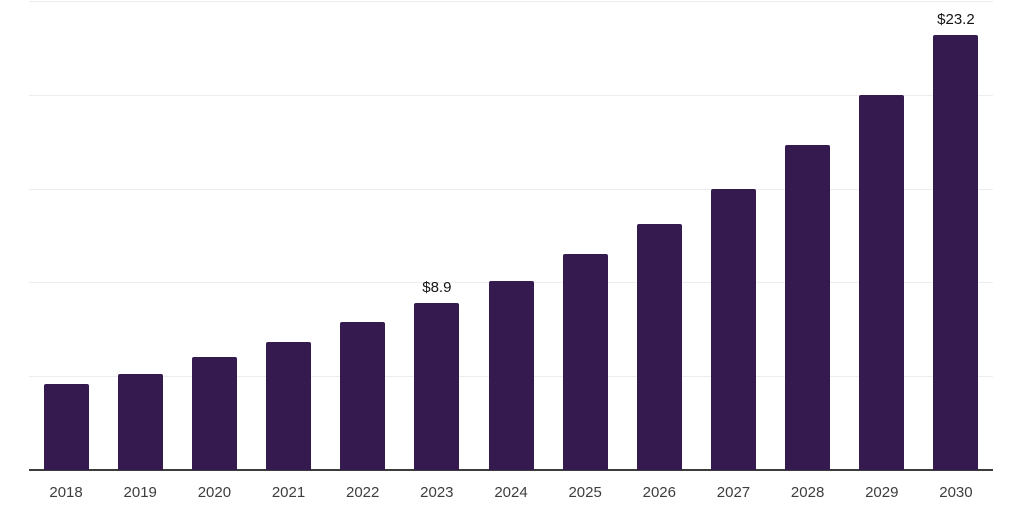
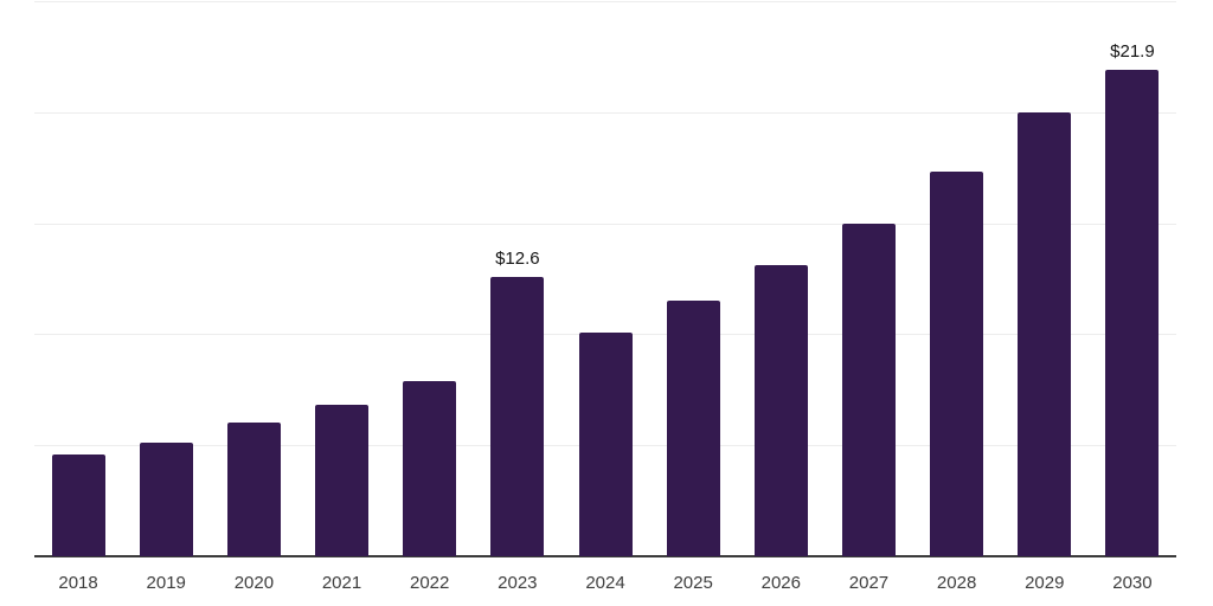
2023: $8.9 -> $12.6
2030: $23.2 -> $21.9
